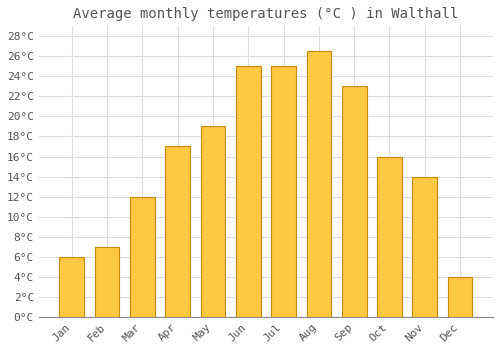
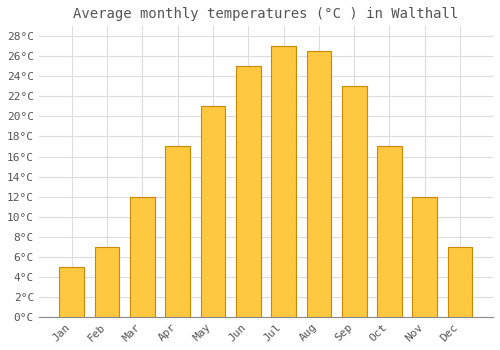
Jan: 6.0°C -> 5.0°C
May: 19.0°C -> 21.0°C
Jul: 25.0°C -> 27.0°C
Oct: 16.0°C -> 17.0°C
Nov: 14.0°C -> 12.0°C
Dec: 4.0°C -> 7.0°C
